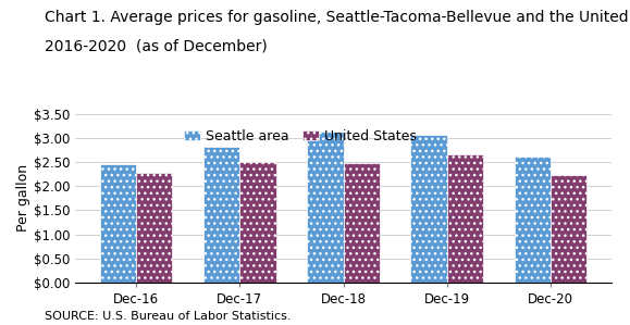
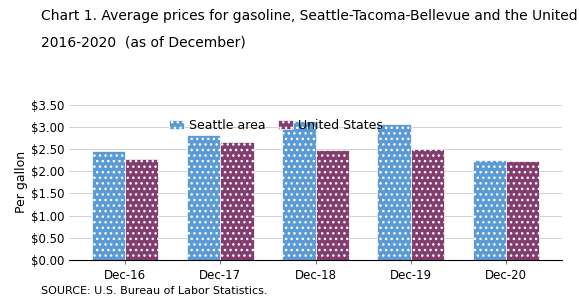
United States/Dec-17: $2.50 -> $2.65
United States/Dec-19: $2.65 -> $2.50
Seattle area/Dec-20: $2.62 -> $2.25
